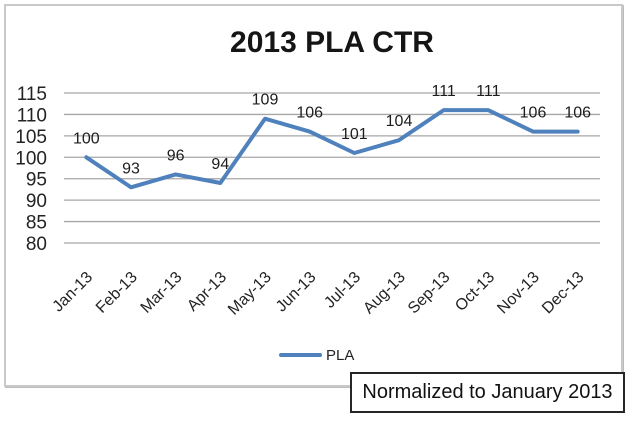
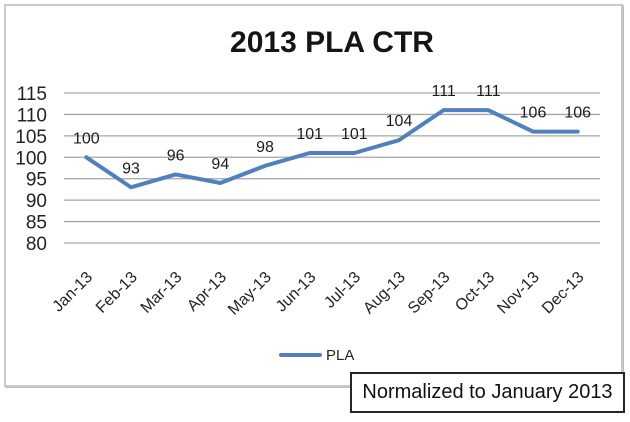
May-13: 109 -> 98
Jun-13: 106 -> 101
